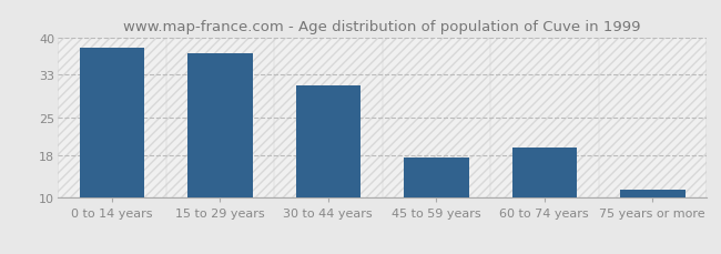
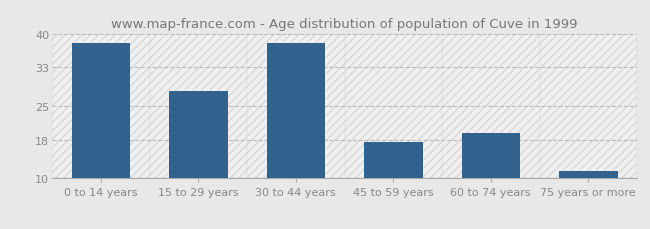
15 to 29 years: 37.0 -> 28.0
30 to 44 years: 31.0 -> 38.0
